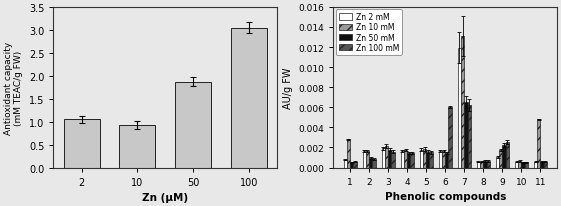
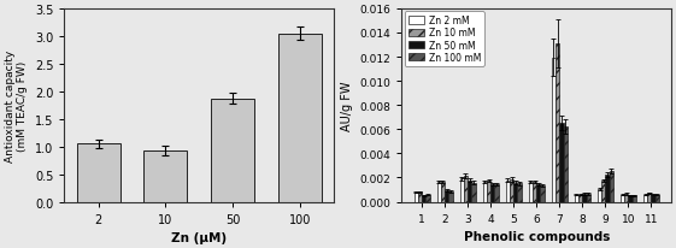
Zn 10 mM/1: 0.0028 -> 0.0008
Zn 100 mM/6: 0.0060 -> 0.0013
Zn 10 mM/11: 0.0048 -> 0.0007
